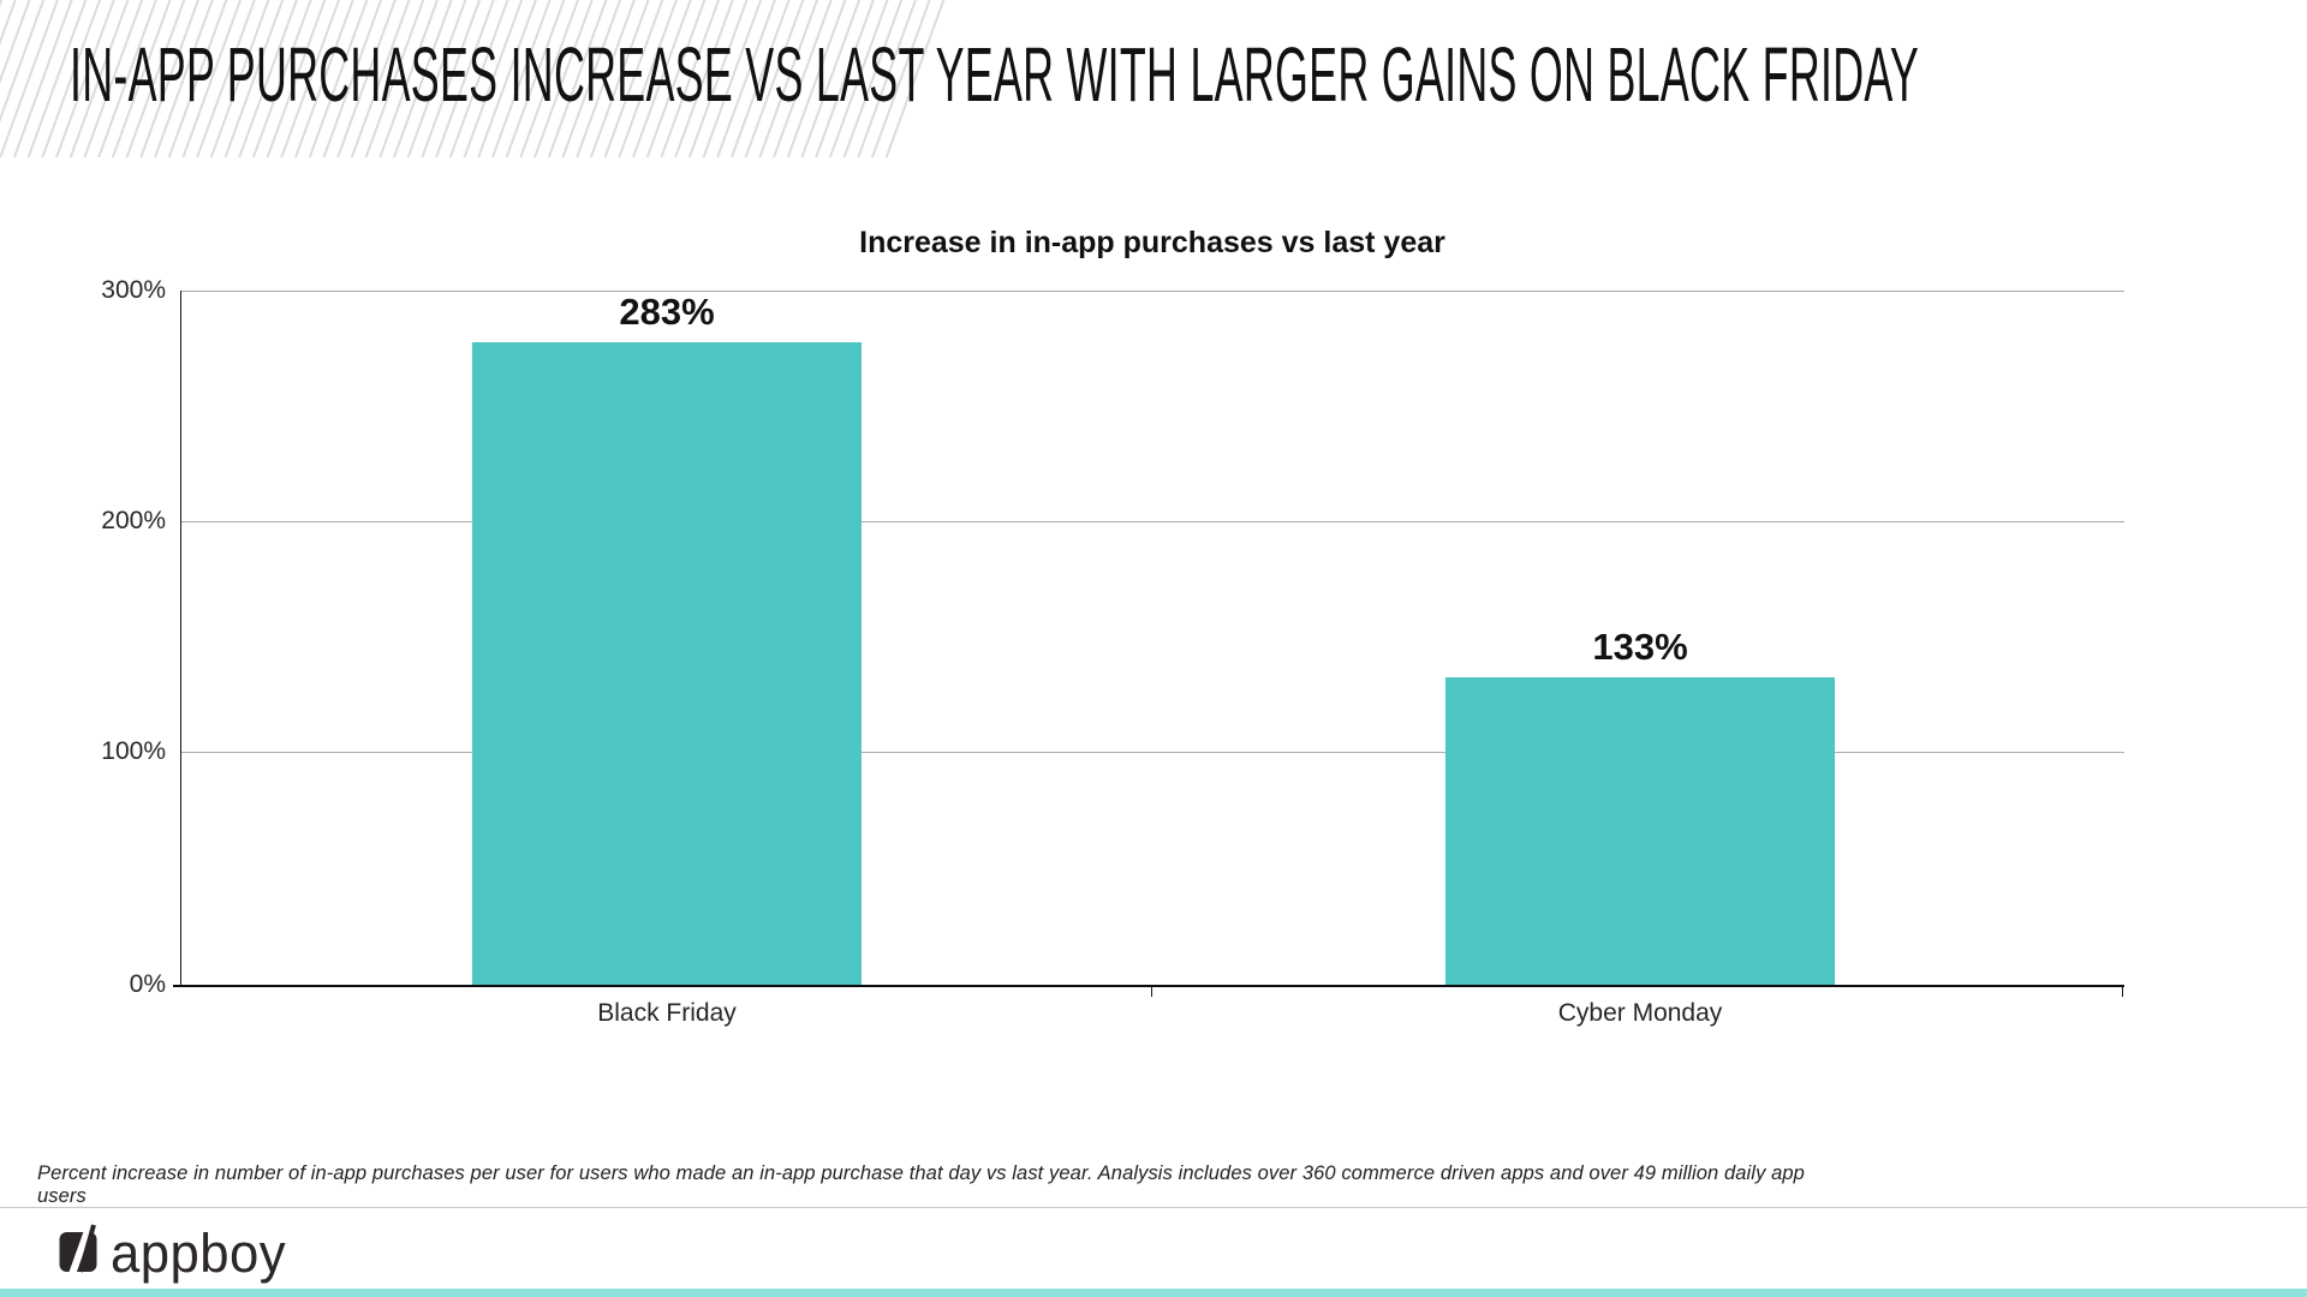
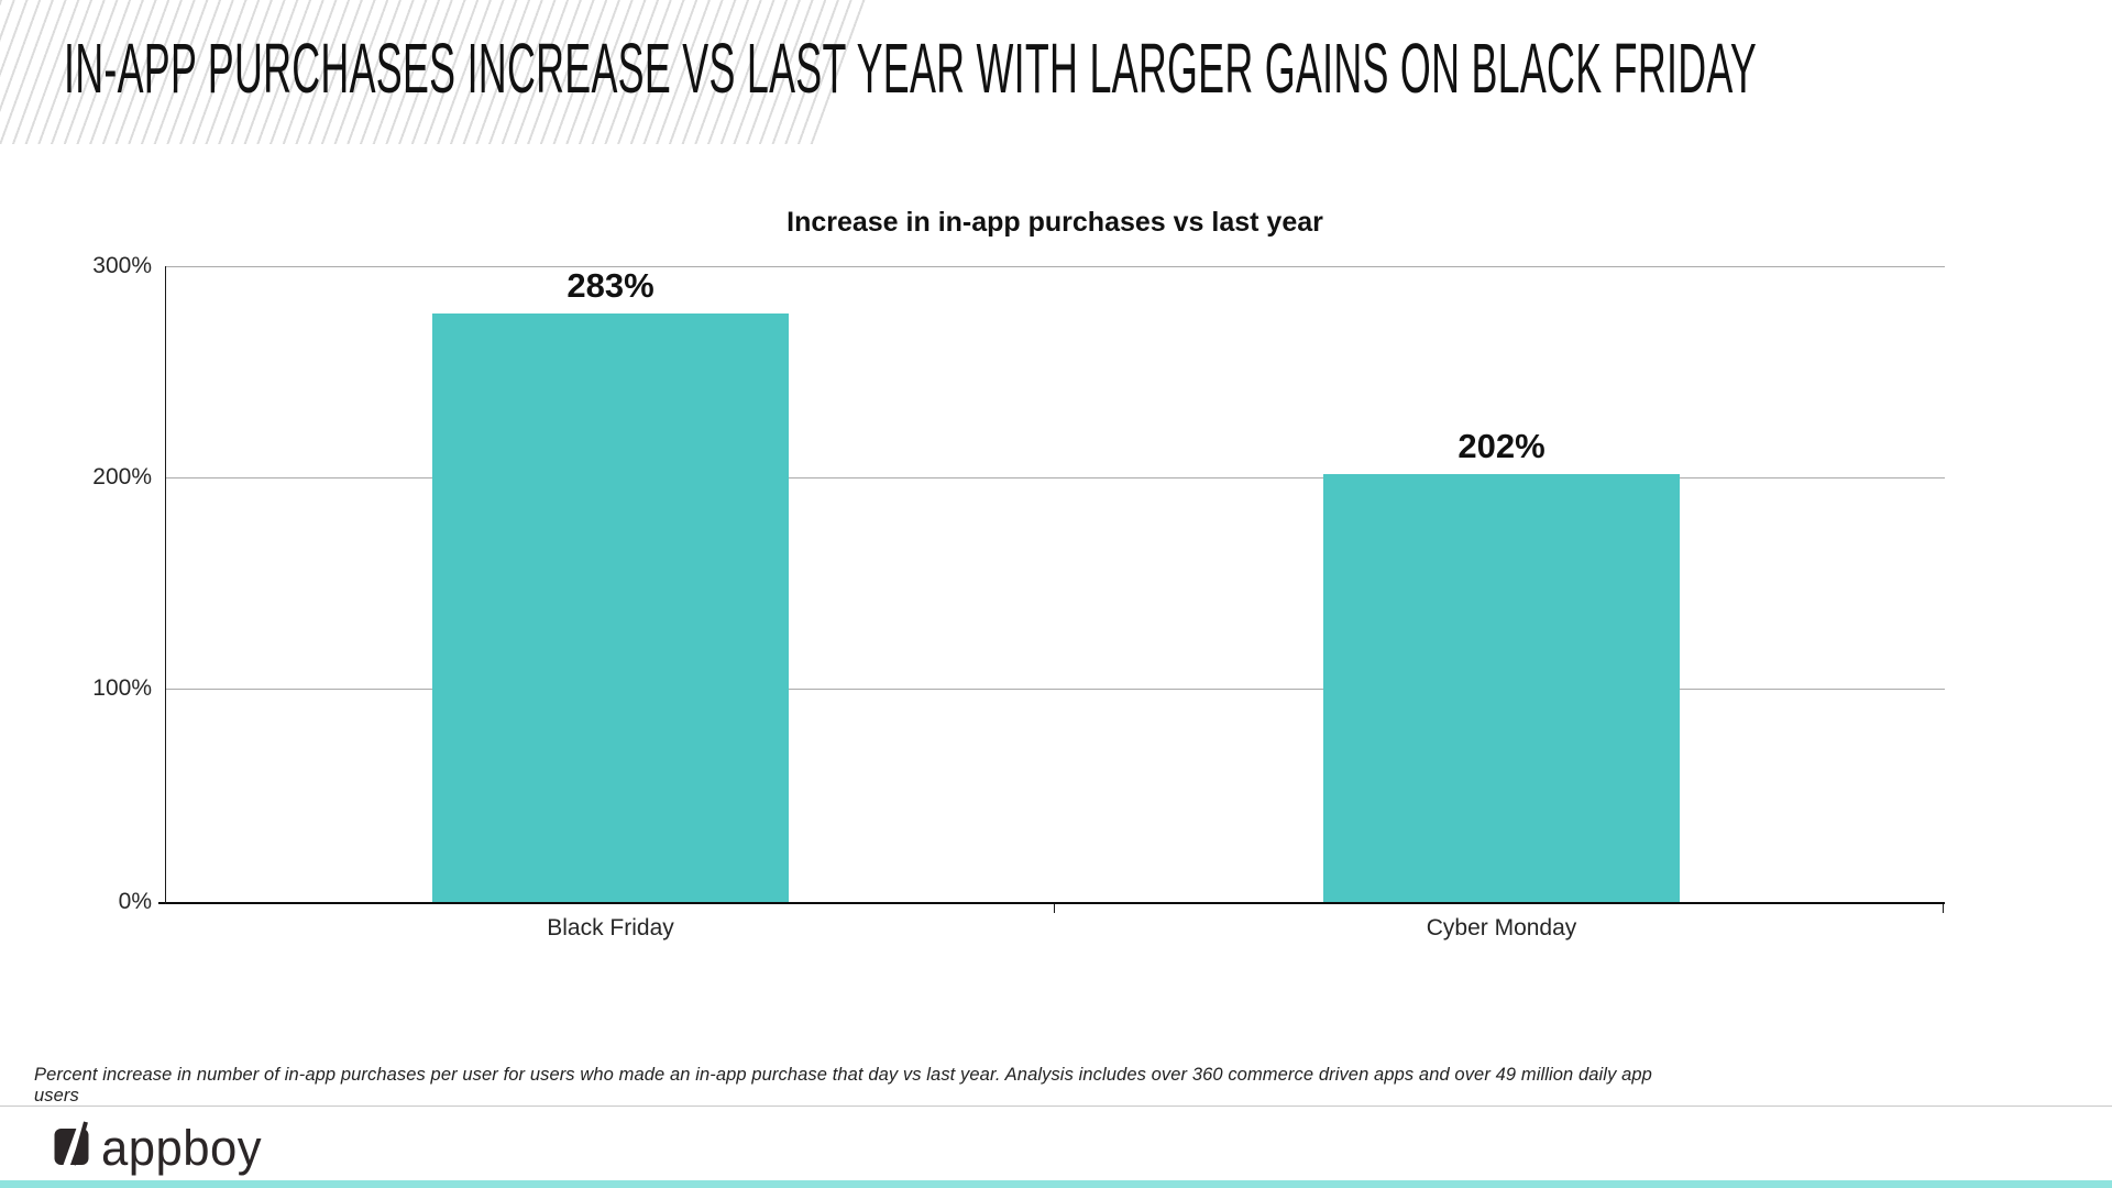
Cyber Monday: 133% -> 202%
